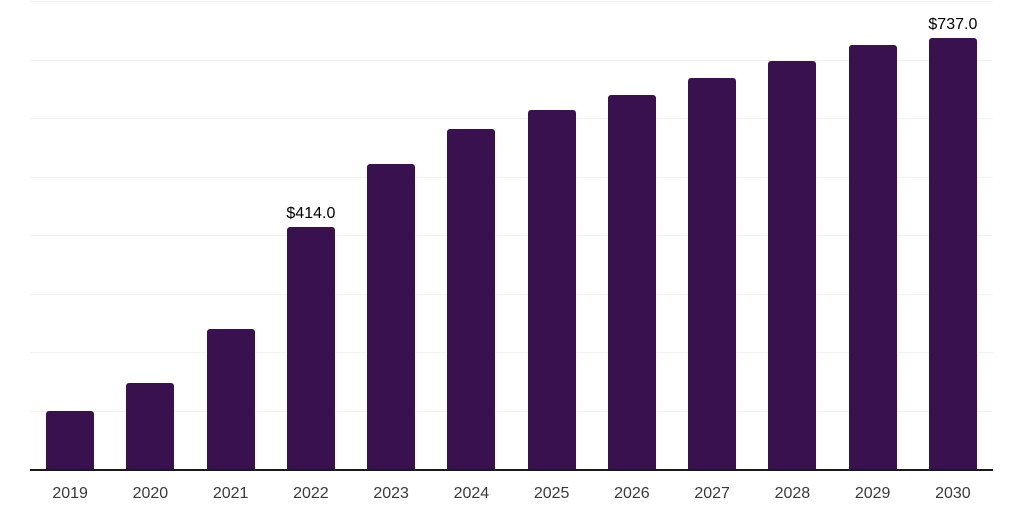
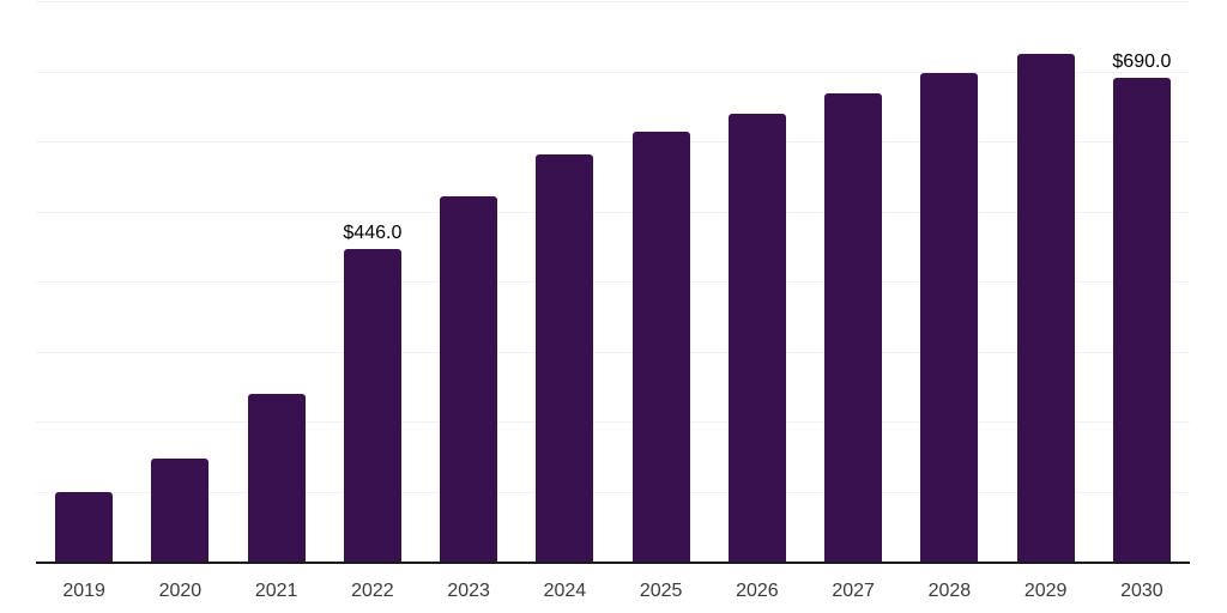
2022: $414.0 -> $446.0
2030: $737.0 -> $690.0
